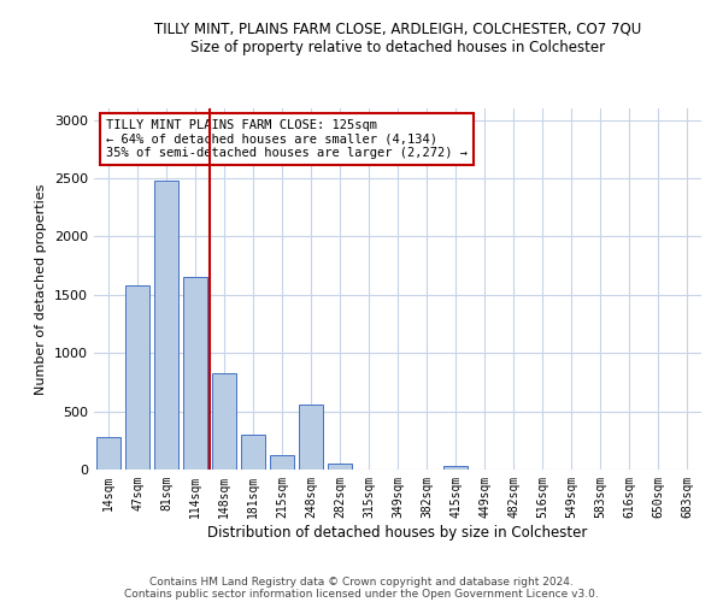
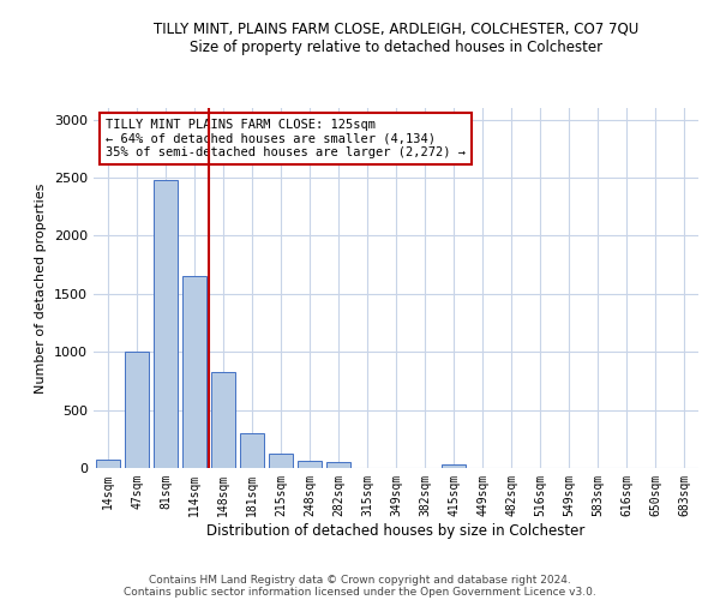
14sqm: 280 -> 80
47sqm: 1580 -> 1000
248sqm: 560 -> 60
